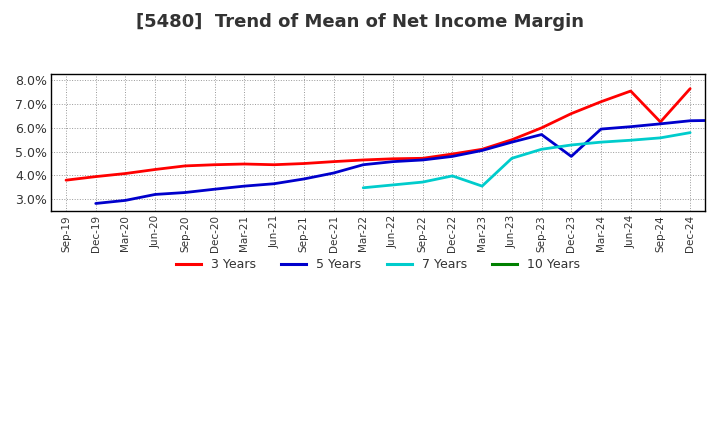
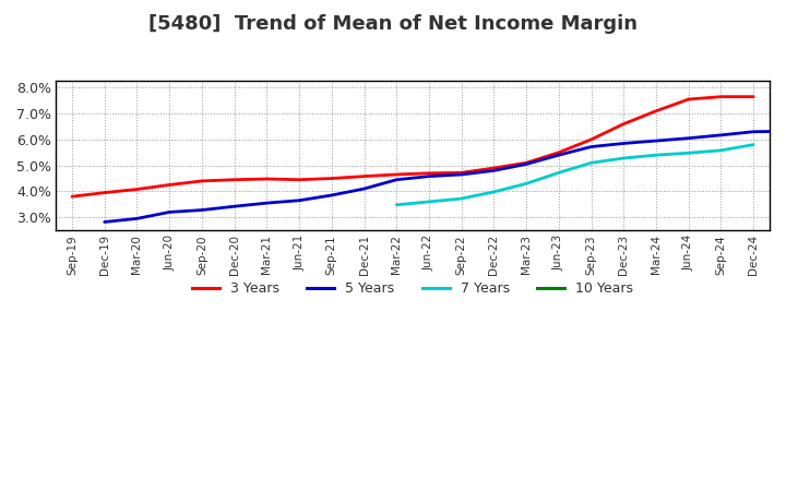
7 Years/Mar-23: 3.55% -> 4.30%
5 Years/Dec-23: 4.80% -> 5.85%
3 Years/Sep-24: 6.25% -> 7.65%
